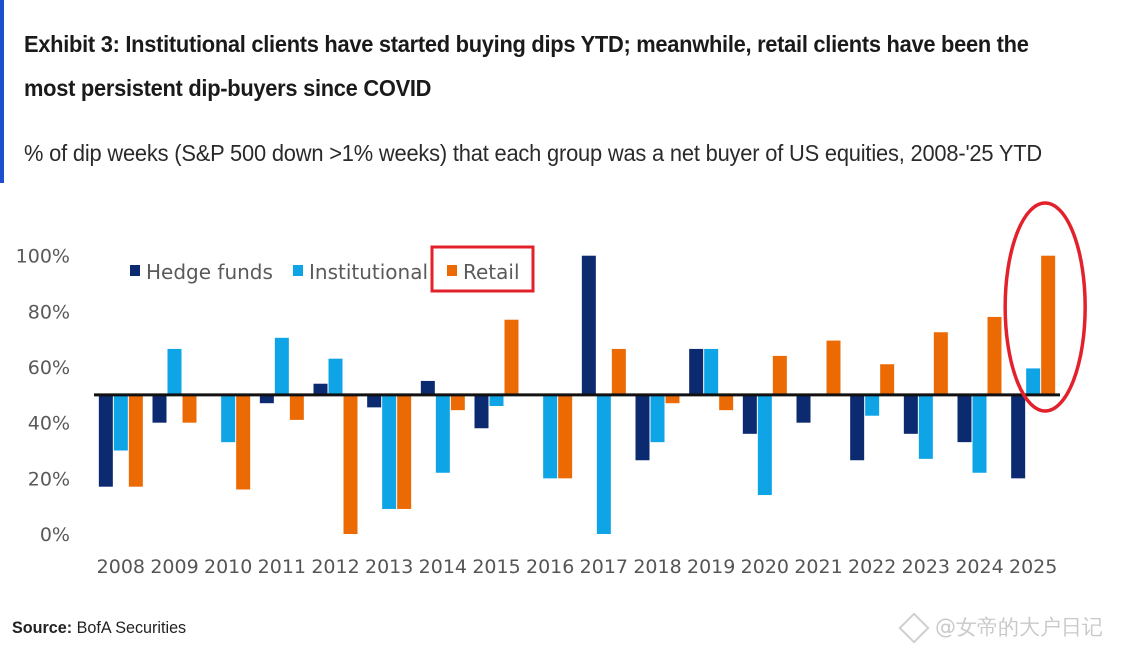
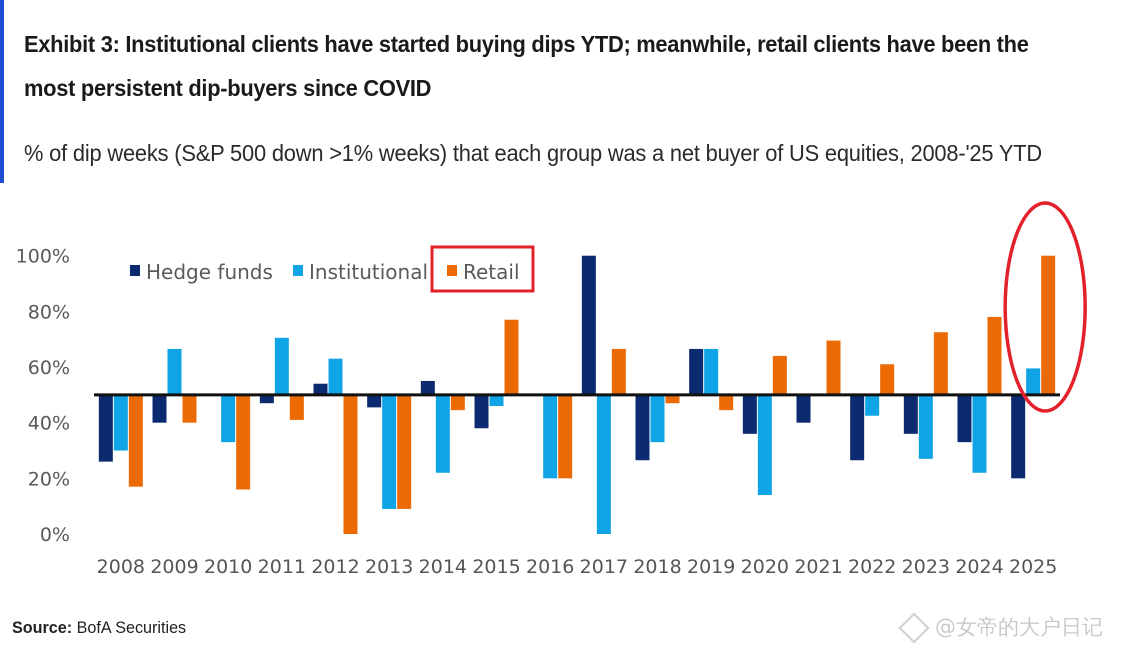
Hedge funds/2008: 17% -> 26%
